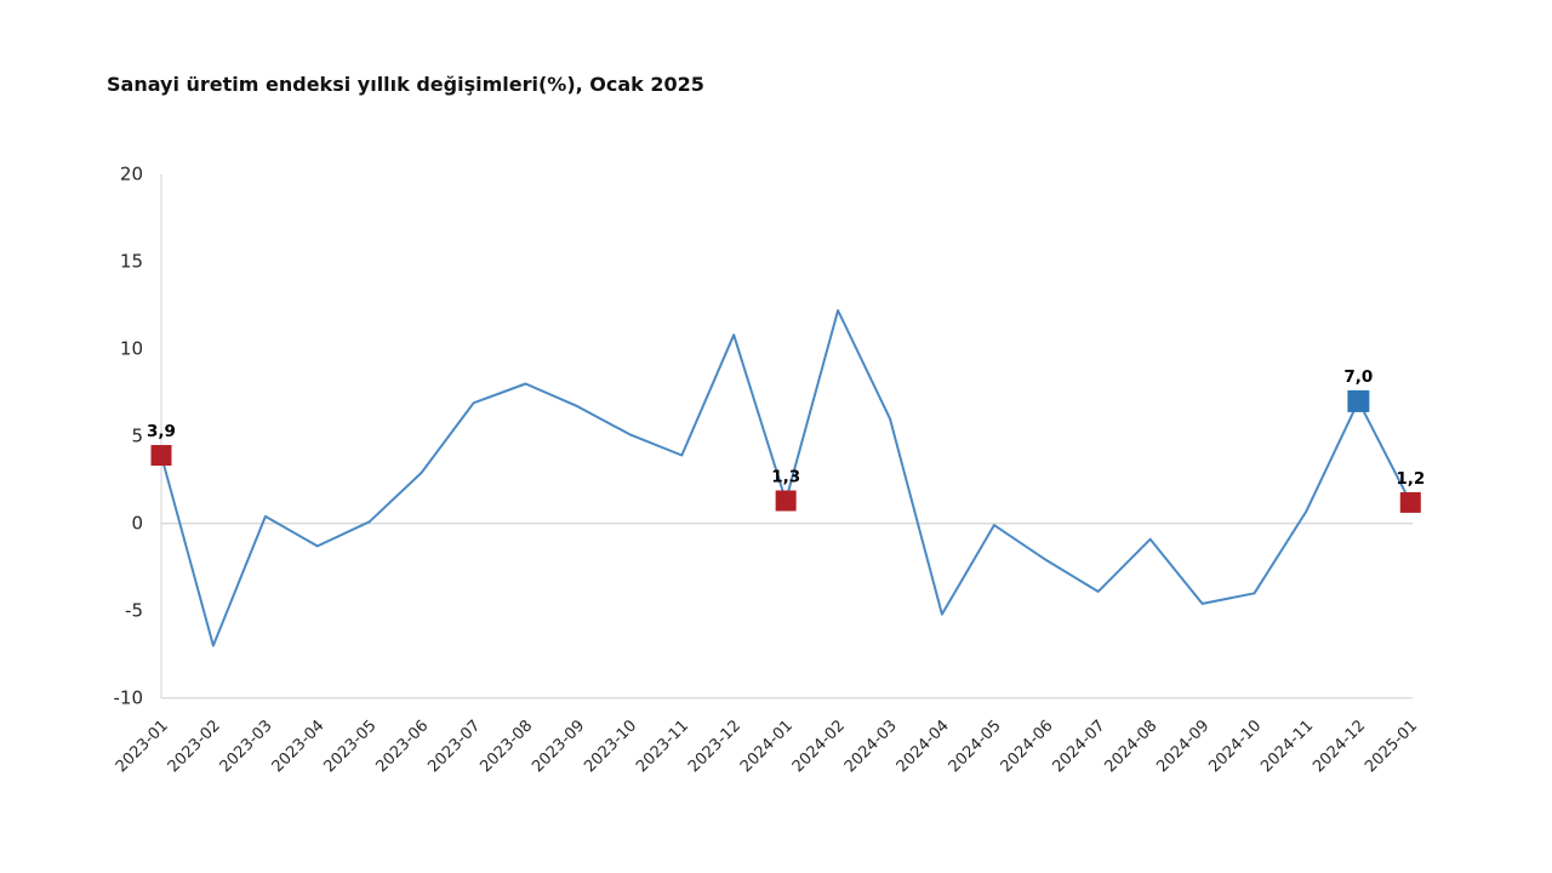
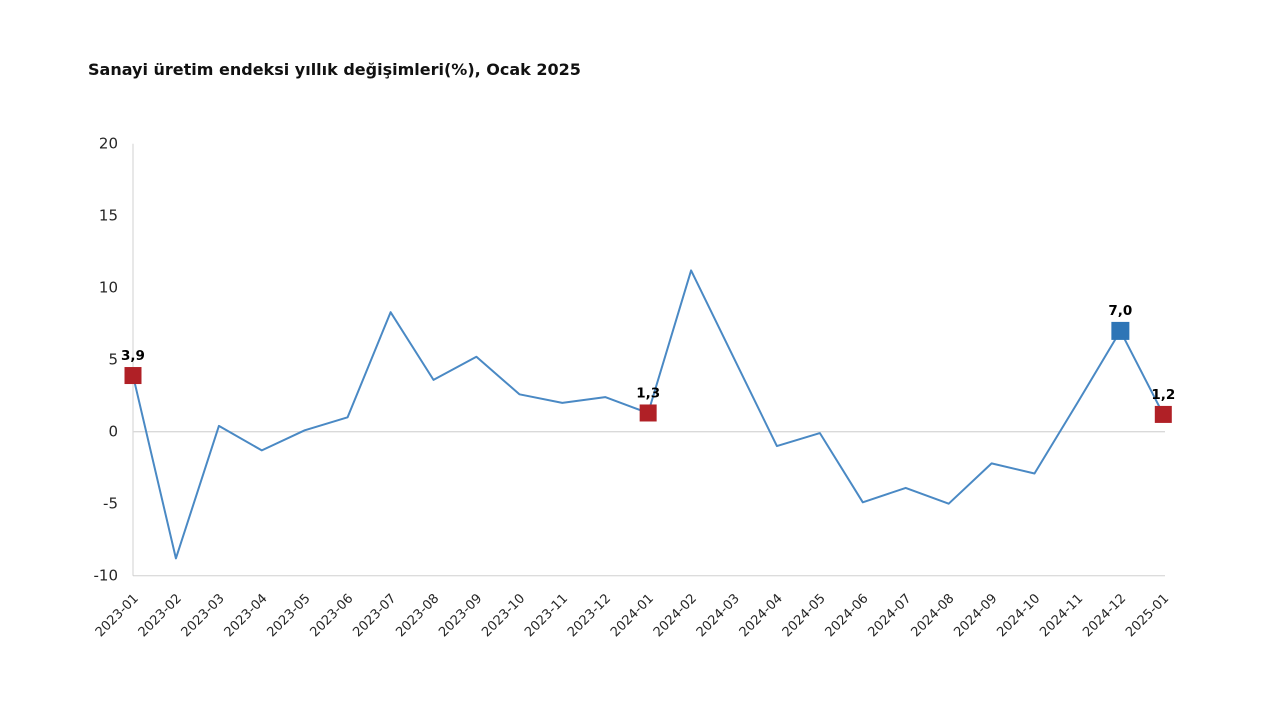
2023-02: -7.0 -> -8.8
2023-06: 2.9 -> 1.0
2023-07: 6.9 -> 8.3
2023-08: 8.0 -> 3.6
2023-09: 6.7 -> 5.2
2023-10: 5.1 -> 2.6
2023-11: 3.9 -> 2.0
2023-12: 10.8 -> 2.4
2024-02: 12.2 -> 11.2
2024-03: 6.0 -> 5.1
2024-04: -5.2 -> -1.0
2024-06: -2.1 -> -4.9
2024-08: -0.9 -> -5.0
2024-09: -4.6 -> -2.2
2024-10: -4.0 -> -2.9
2024-11: 0.7 -> 2.0
